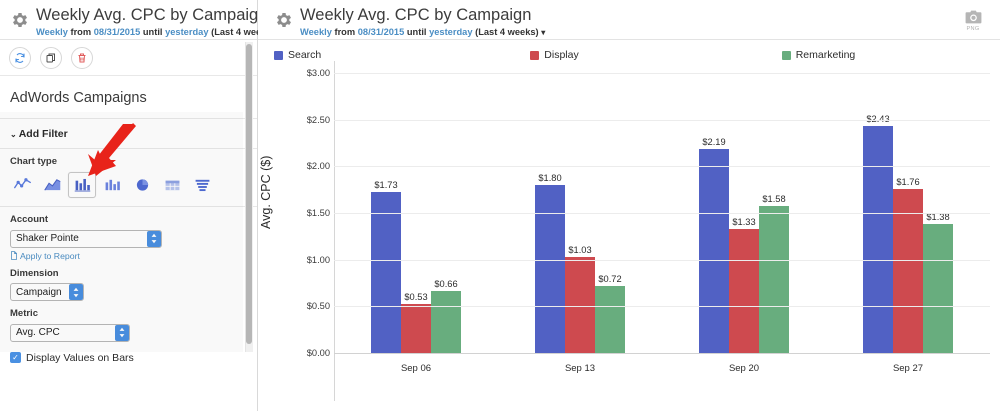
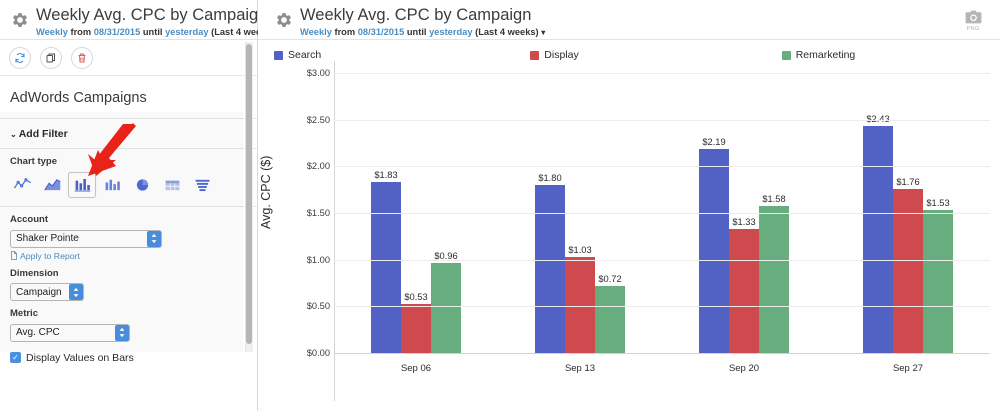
Search/Sep 06: $1.73 -> $1.83
Remarketing/Sep 06: $0.66 -> $0.96
Remarketing/Sep 27: $1.38 -> $1.53
